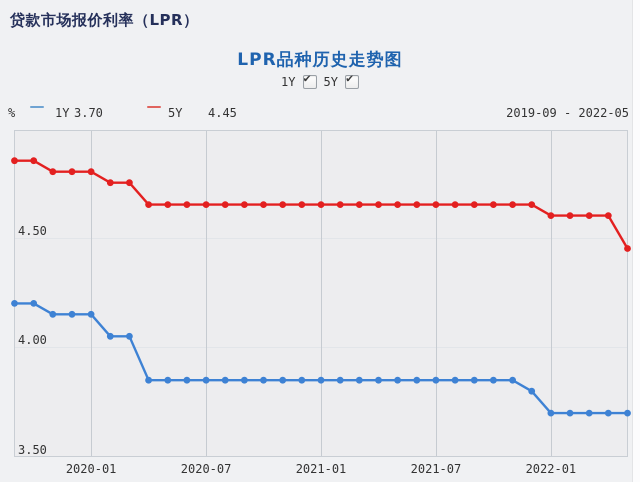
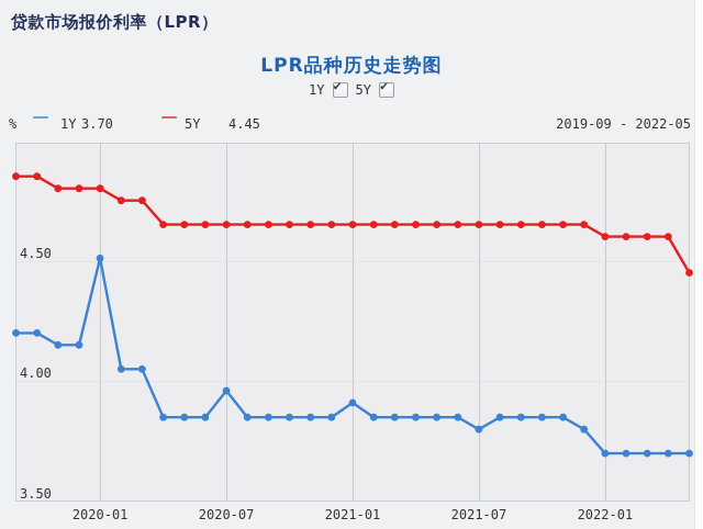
1Y/2020-01: 4.15 -> 4.51
1Y/2020-07: 3.85 -> 3.96
1Y/2021-01: 3.85 -> 3.91
1Y/2021-07: 3.85 -> 3.80
